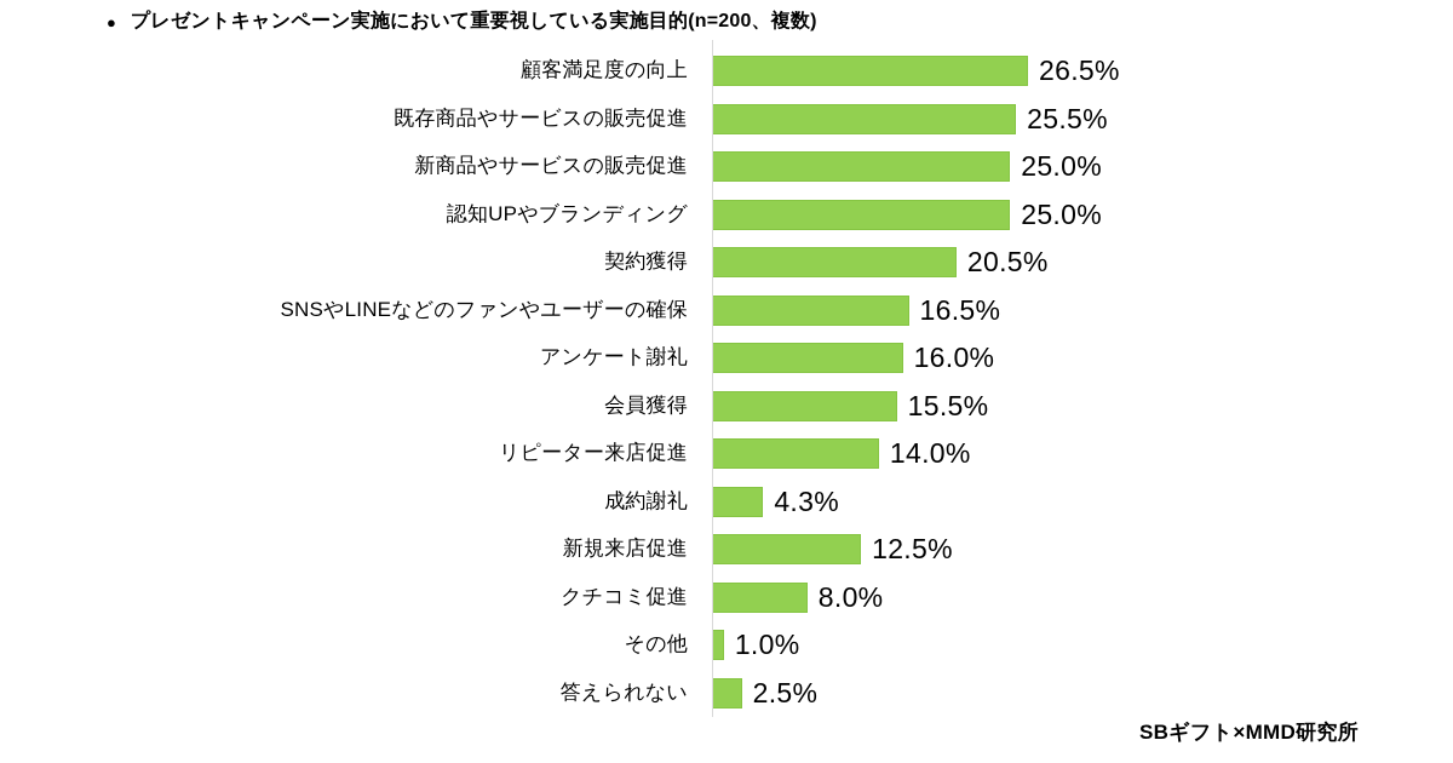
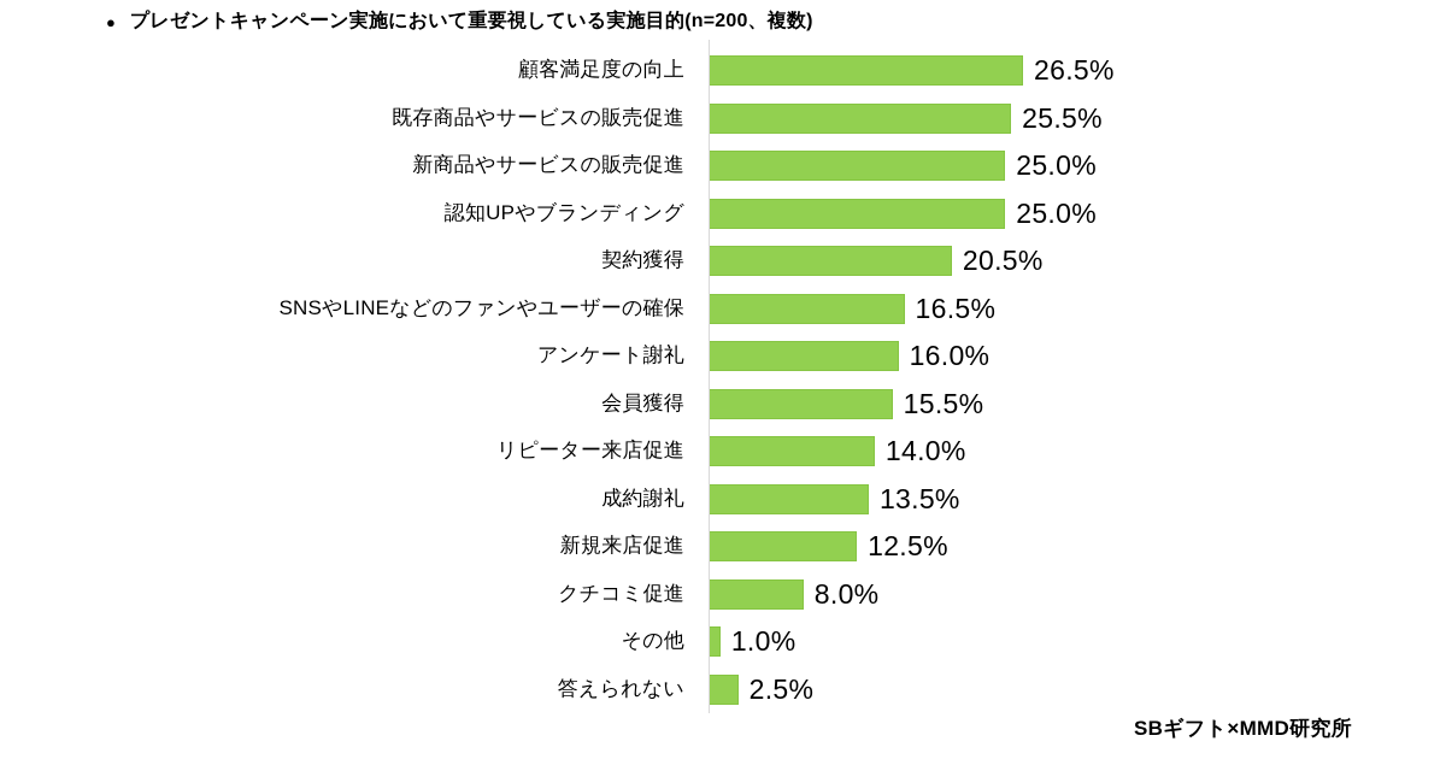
成約謝礼: 4.3% -> 13.5%
